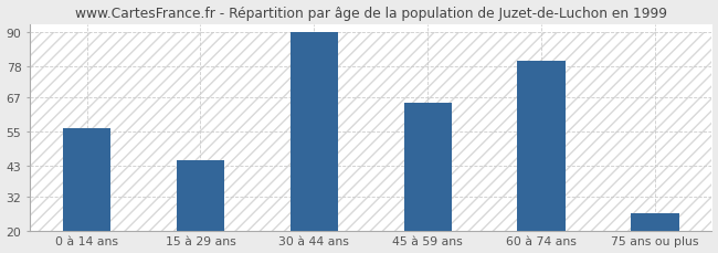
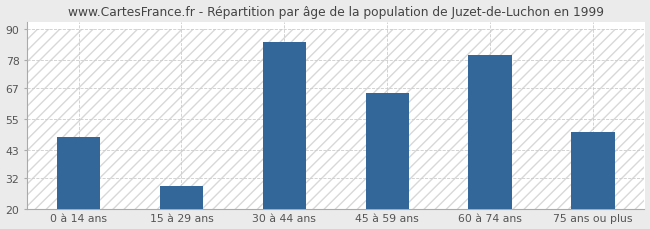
0 à 14 ans: 56 -> 48
15 à 29 ans: 45 -> 29
30 à 44 ans: 90 -> 85
75 ans ou plus: 26 -> 50
